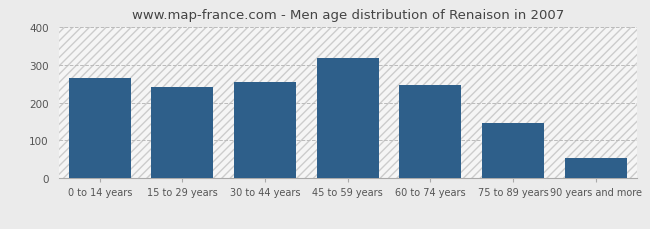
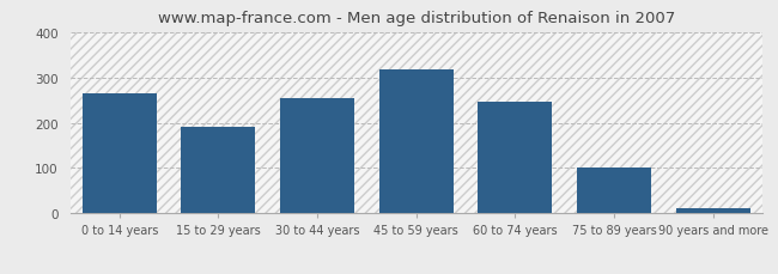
15 to 29 years: 240 -> 192
75 to 89 years: 145 -> 102
90 years and more: 55 -> 12
